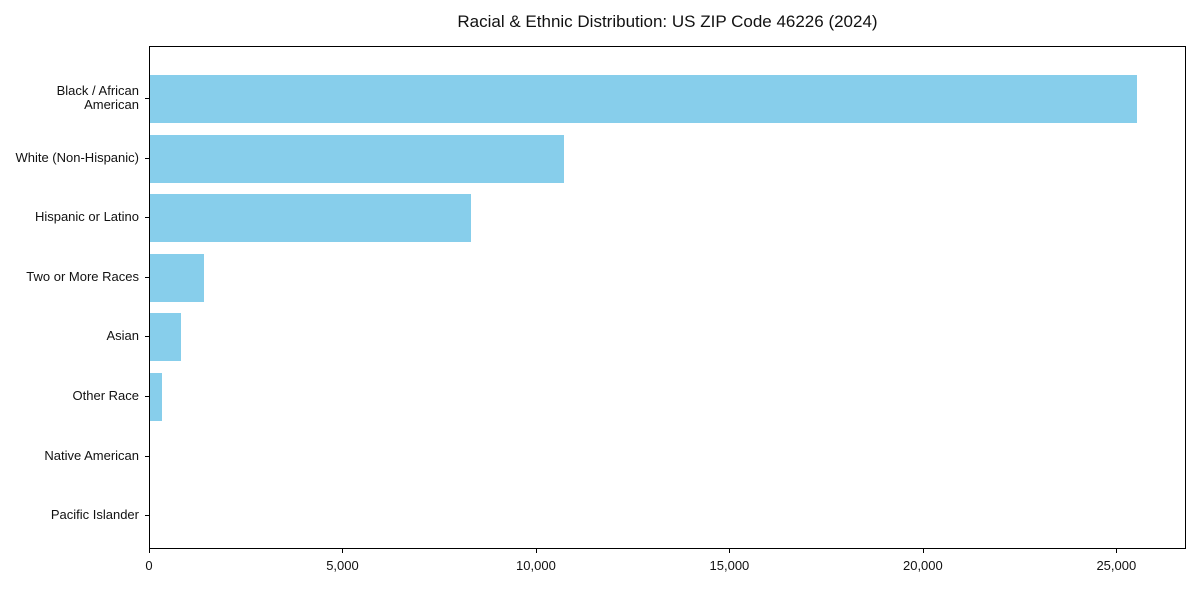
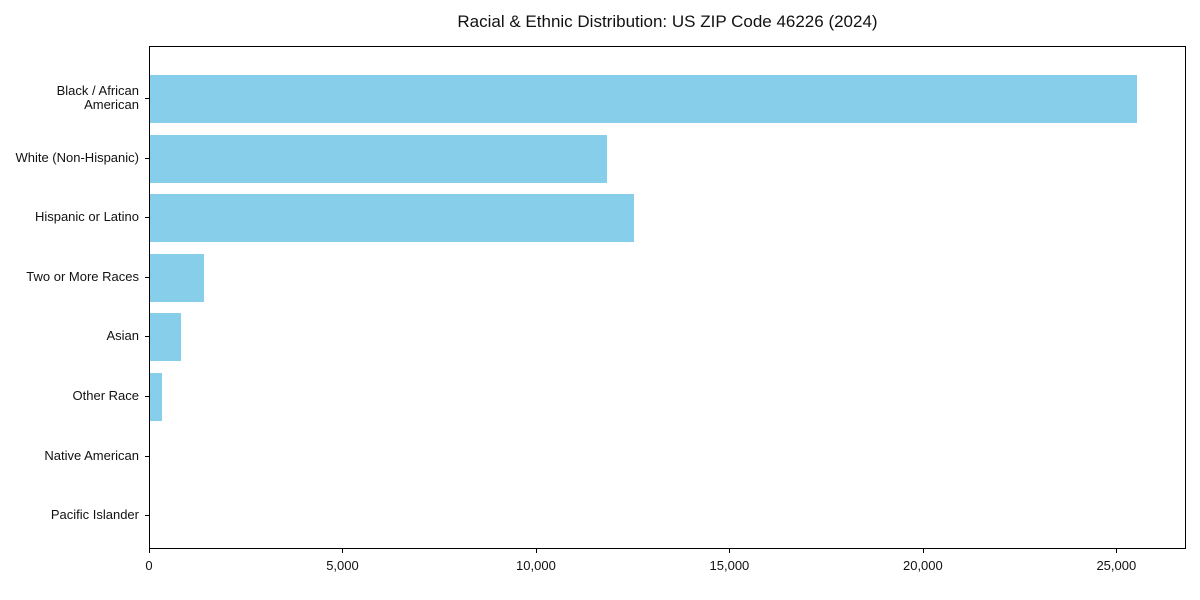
White (Non-Hispanic): 10700 -> 11800
Hispanic or Latino: 8300 -> 12500
